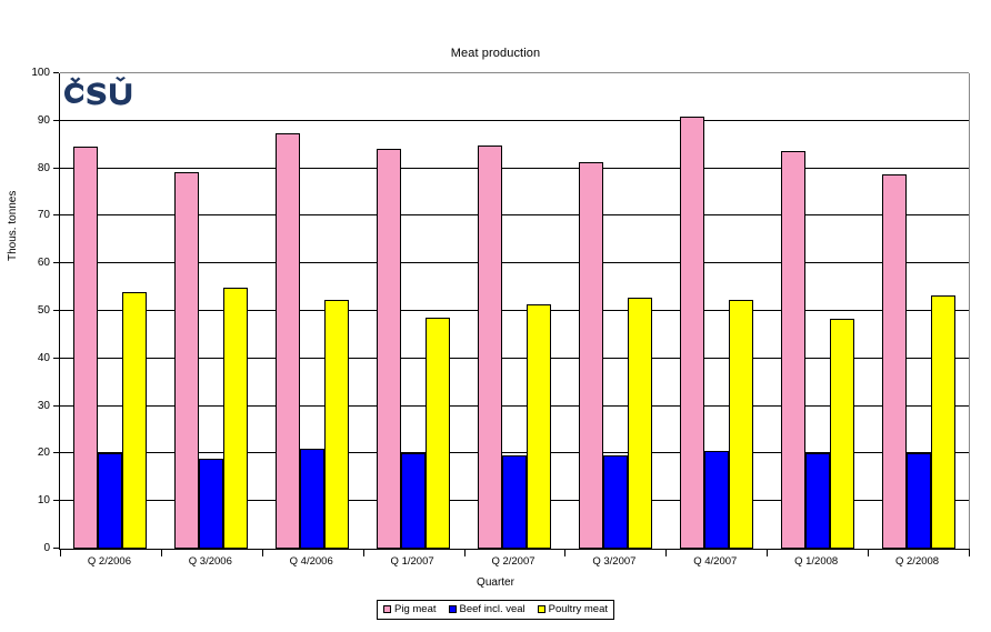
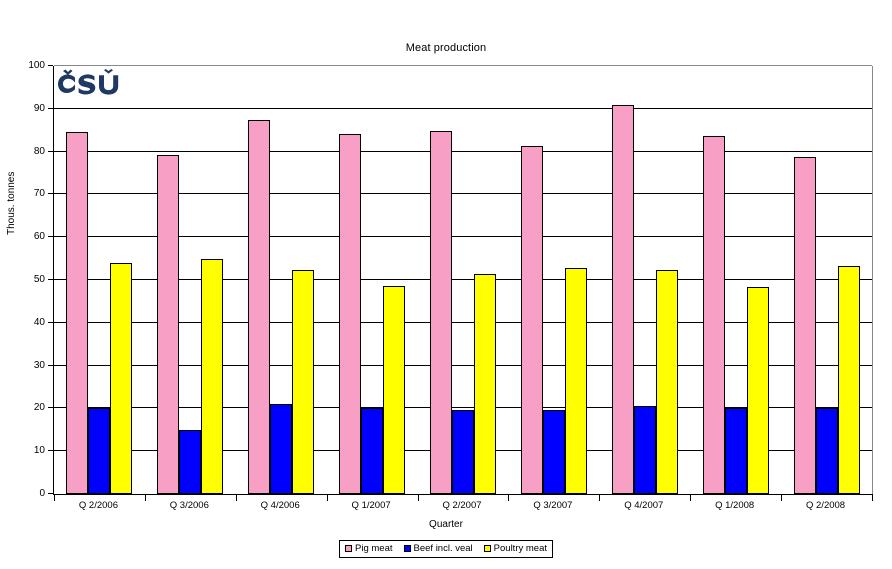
Beef incl. veal/Q 3/2006: 19 -> 15
